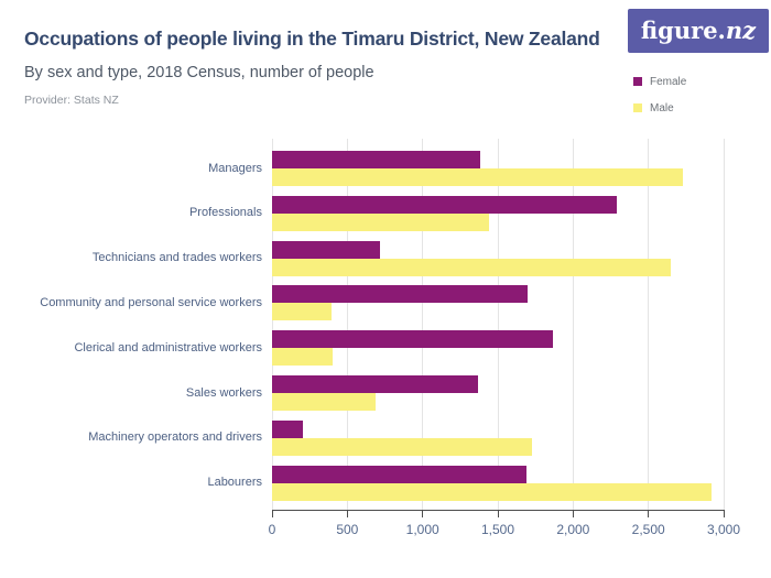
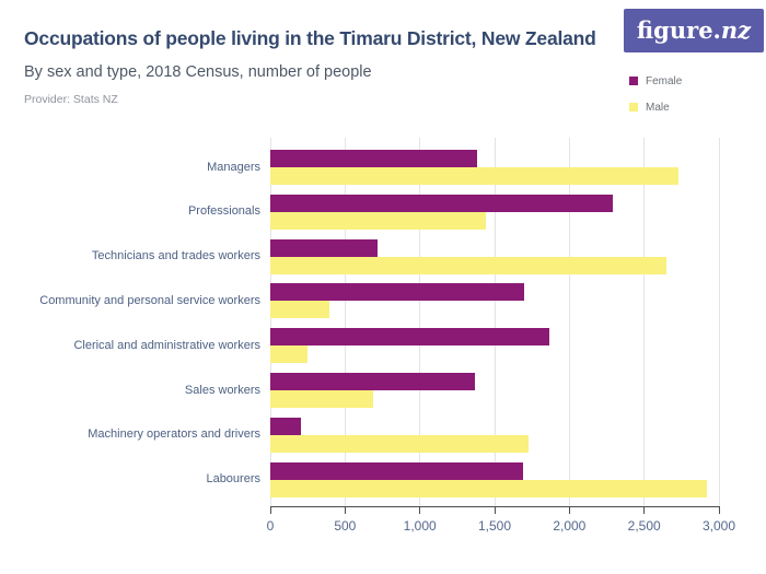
Male/Clerical and administrative workers: 400 -> 250
